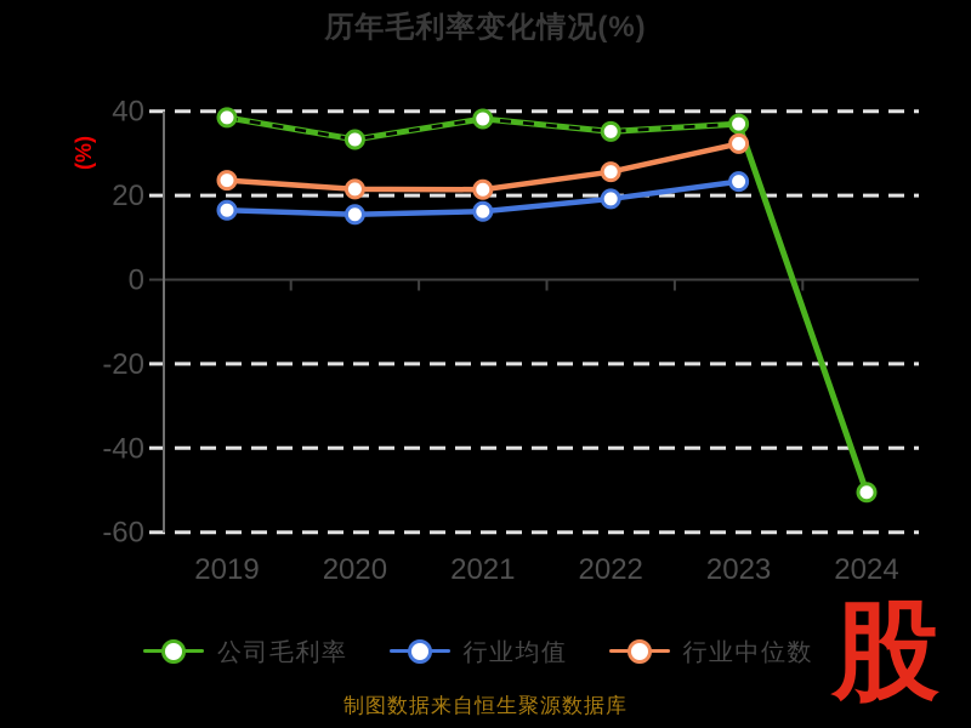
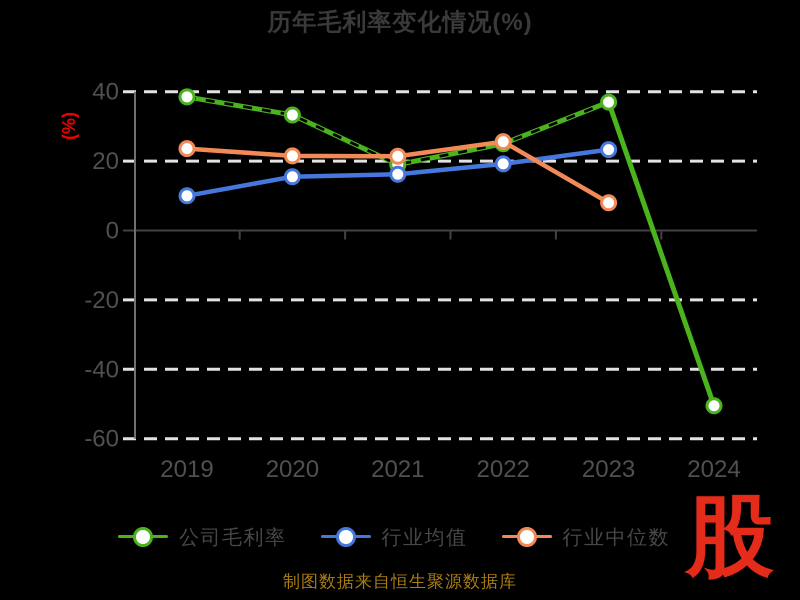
行业均值/2019: 16 -> 10
公司毛利率/2021: 38 -> 19
公司毛利率/2022: 35 -> 25
行业中位数/2023: 32 -> 8
